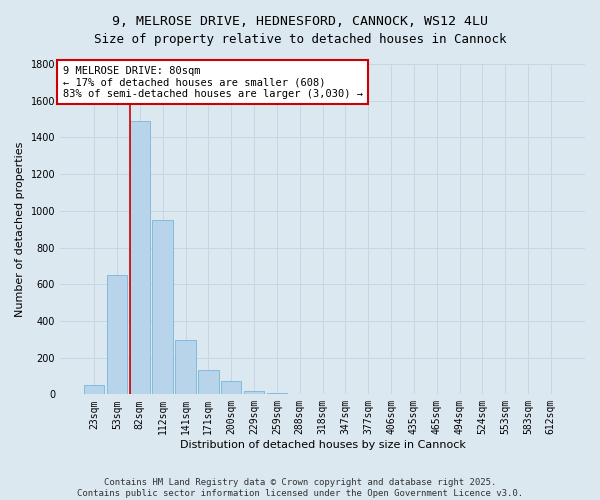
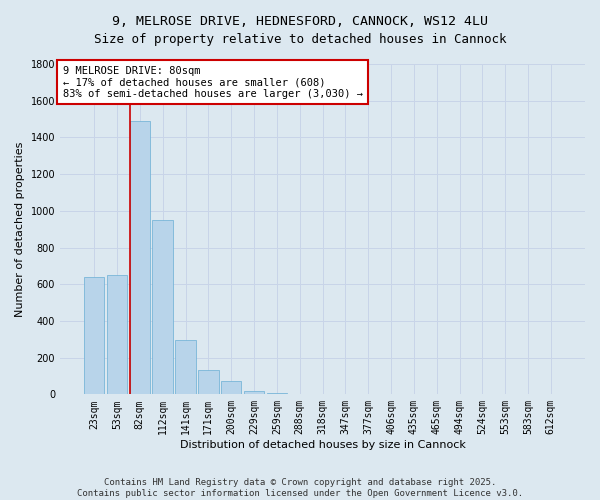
23sqm: 50 -> 640
